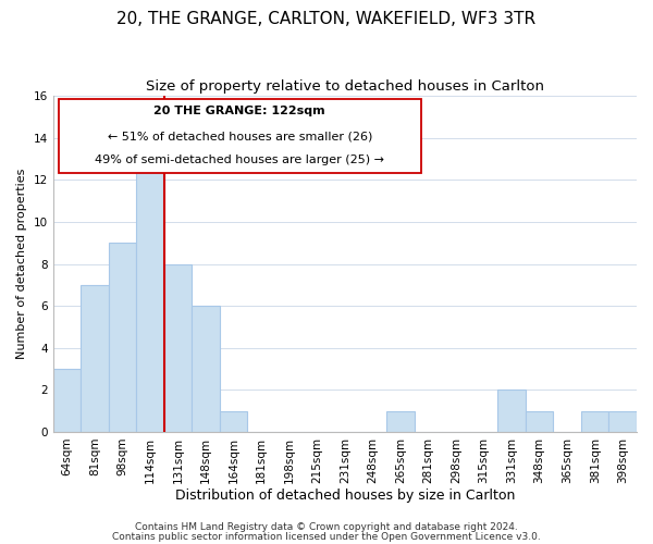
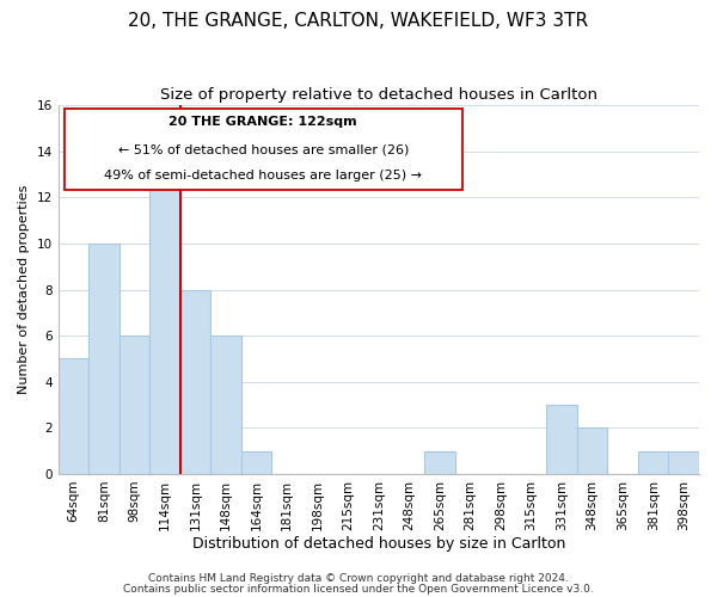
64sqm: 3 -> 5
81sqm: 7 -> 10
98sqm: 9 -> 6
331sqm: 2 -> 3
348sqm: 1 -> 2
